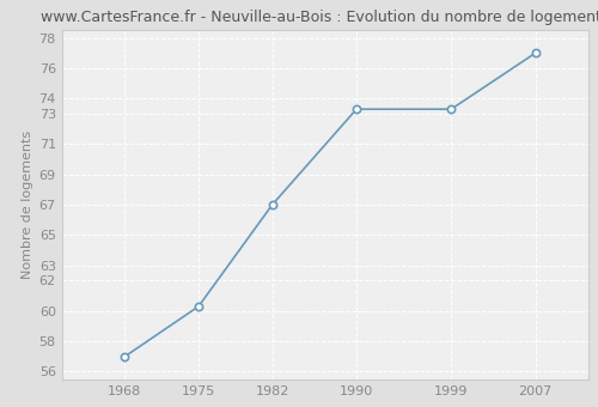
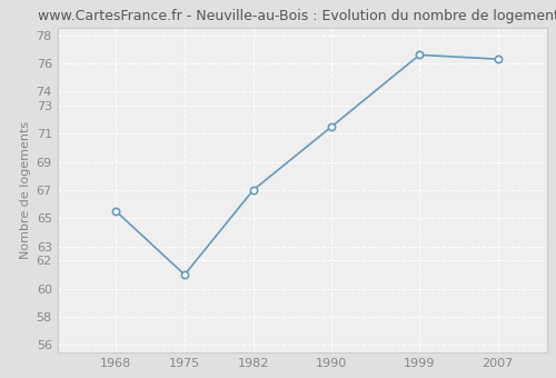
1968: 57.0 -> 65.5
1975: 60.3 -> 61.0
1990: 73.3 -> 71.5
1999: 73.3 -> 76.6
2007: 77.0 -> 76.3
